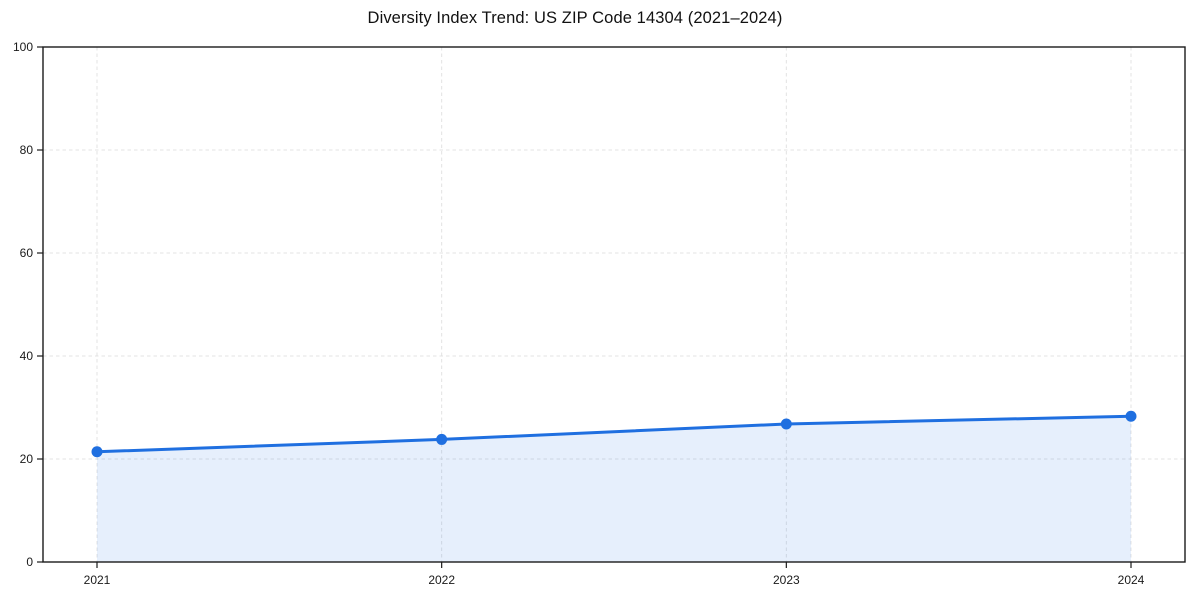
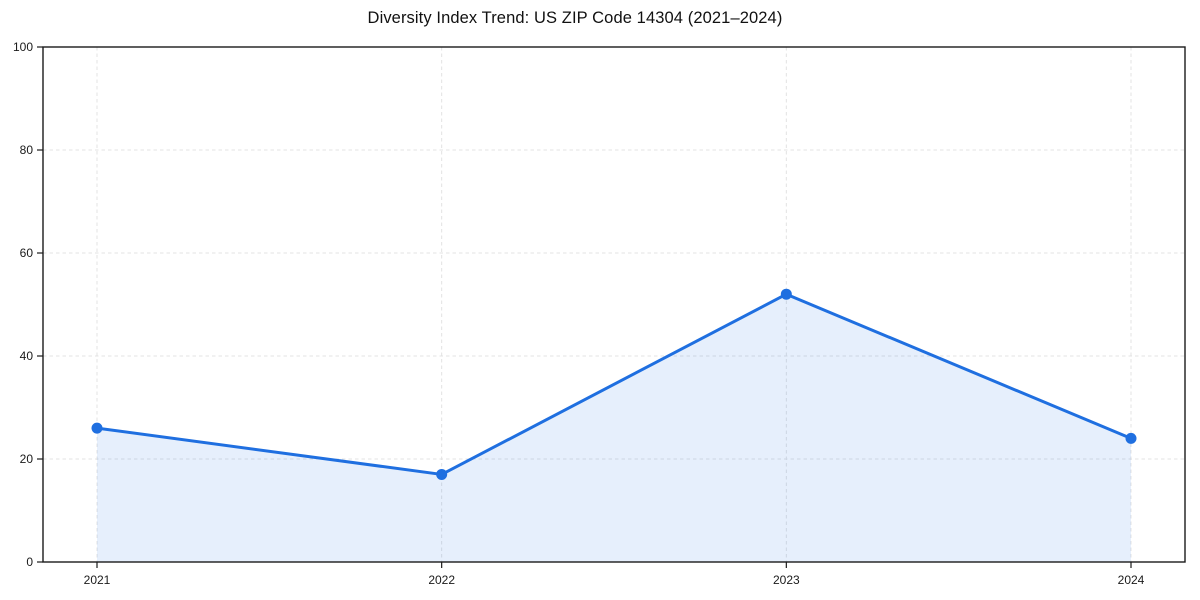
2021: 21 -> 26
2022: 24 -> 17
2023: 27 -> 52
2024: 28 -> 24
